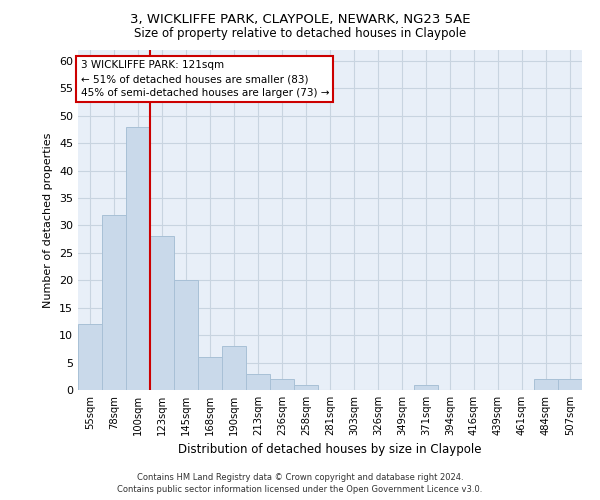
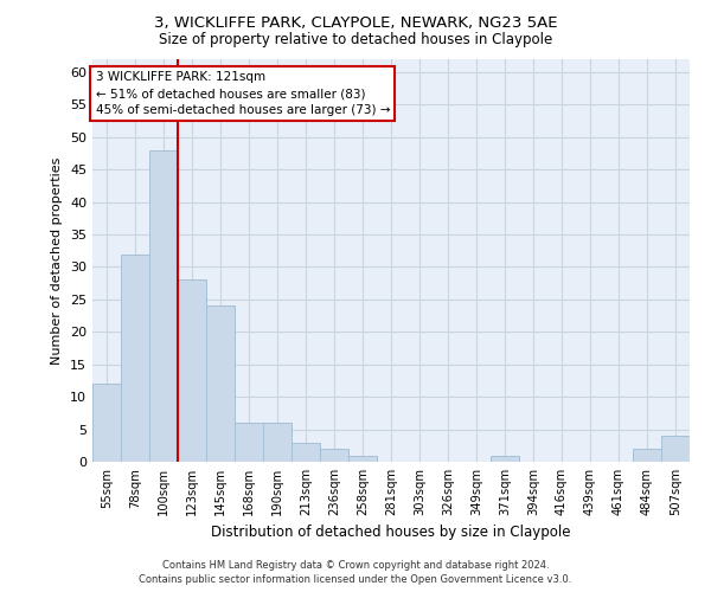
145sqm: 20 -> 24
190sqm: 8 -> 6
507sqm: 2 -> 4
